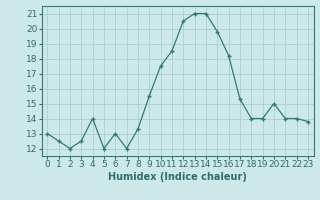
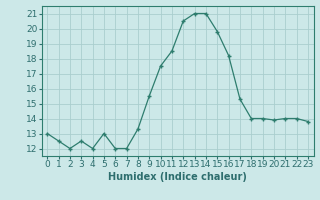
4: 14.0 -> 12.0
5: 12.0 -> 13.0
6: 13.0 -> 12.0
20: 15.0 -> 13.9
